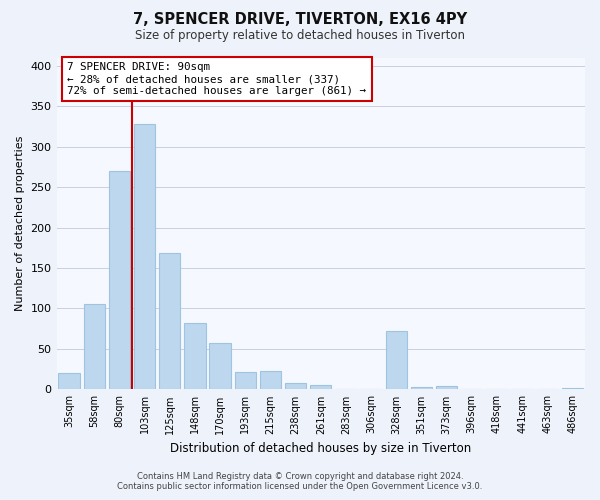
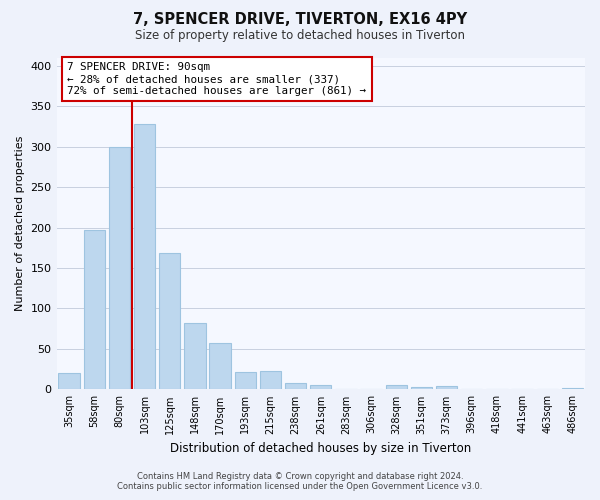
58sqm: 106 -> 197
80sqm: 270 -> 300
328sqm: 72 -> 5
